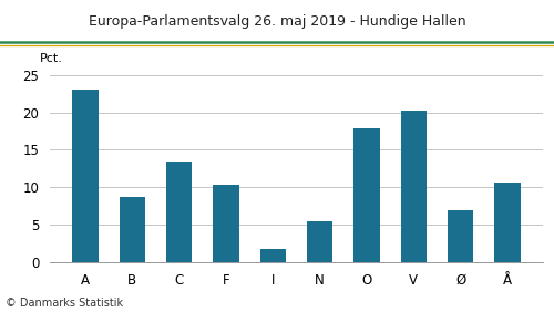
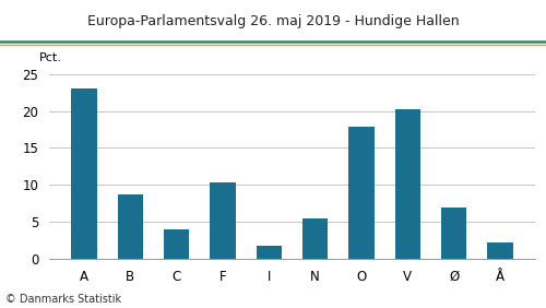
C: 13.4 -> 4.0
Å: 10.6 -> 2.2
